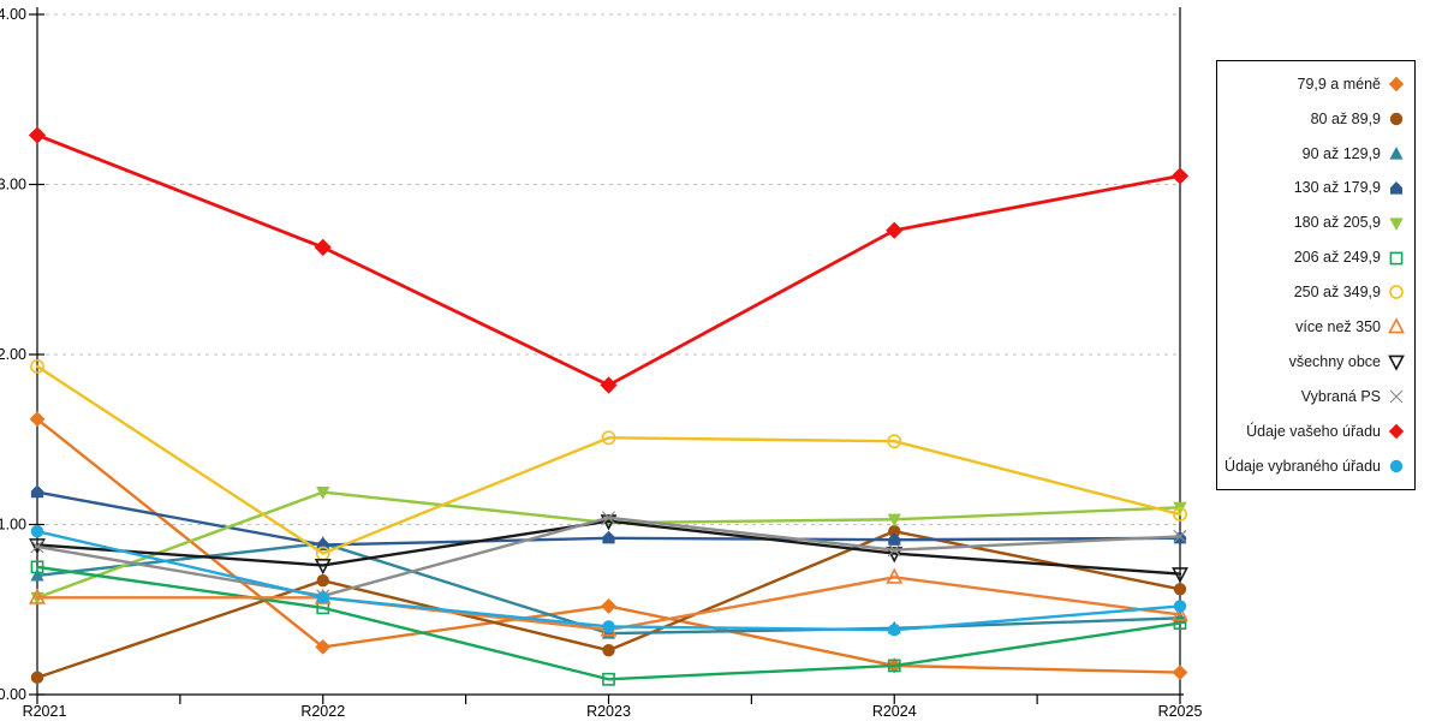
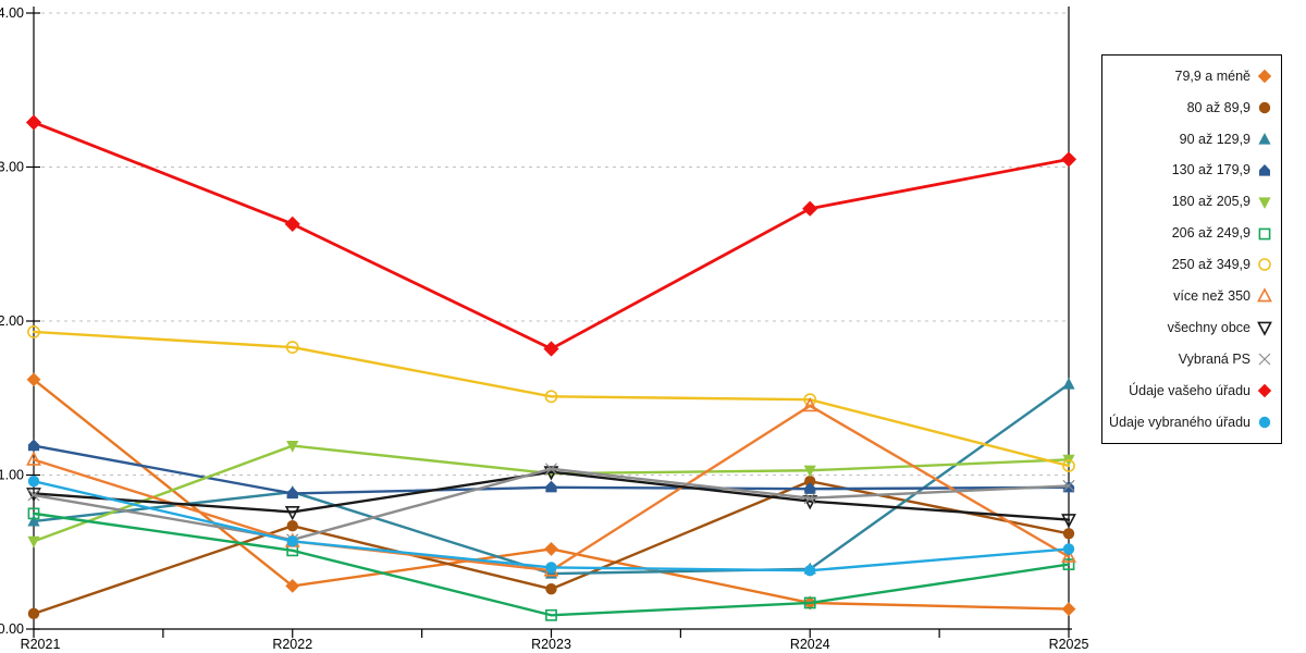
více než 350/R2021: 0.57 -> 1.10
250 až 349,9/R2022: 0.83 -> 1.83
více než 350/R2024: 0.69 -> 1.45
90 až 129,9/R2025: 0.45 -> 1.59
